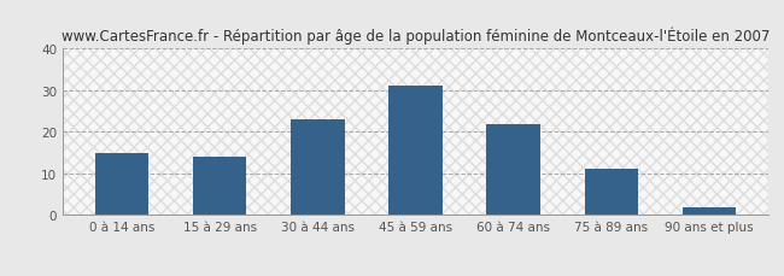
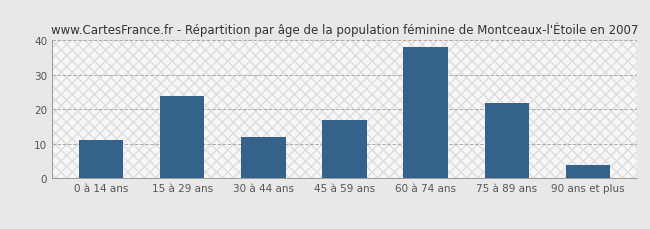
0 à 14 ans: 15 -> 11
15 à 29 ans: 14 -> 24
30 à 44 ans: 23 -> 12
45 à 59 ans: 31 -> 17
60 à 74 ans: 22 -> 38
75 à 89 ans: 11 -> 22
90 ans et plus: 2 -> 4
